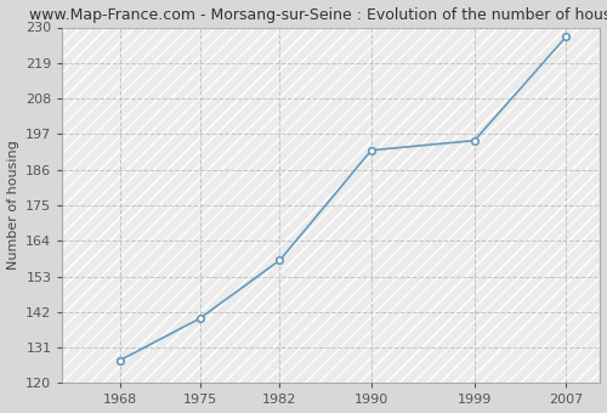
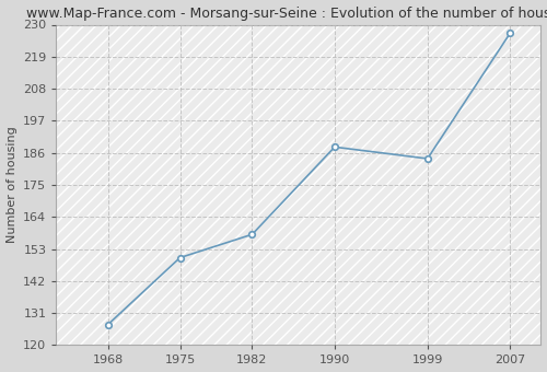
1975: 140 -> 150
1990: 192 -> 188
1999: 195 -> 184
